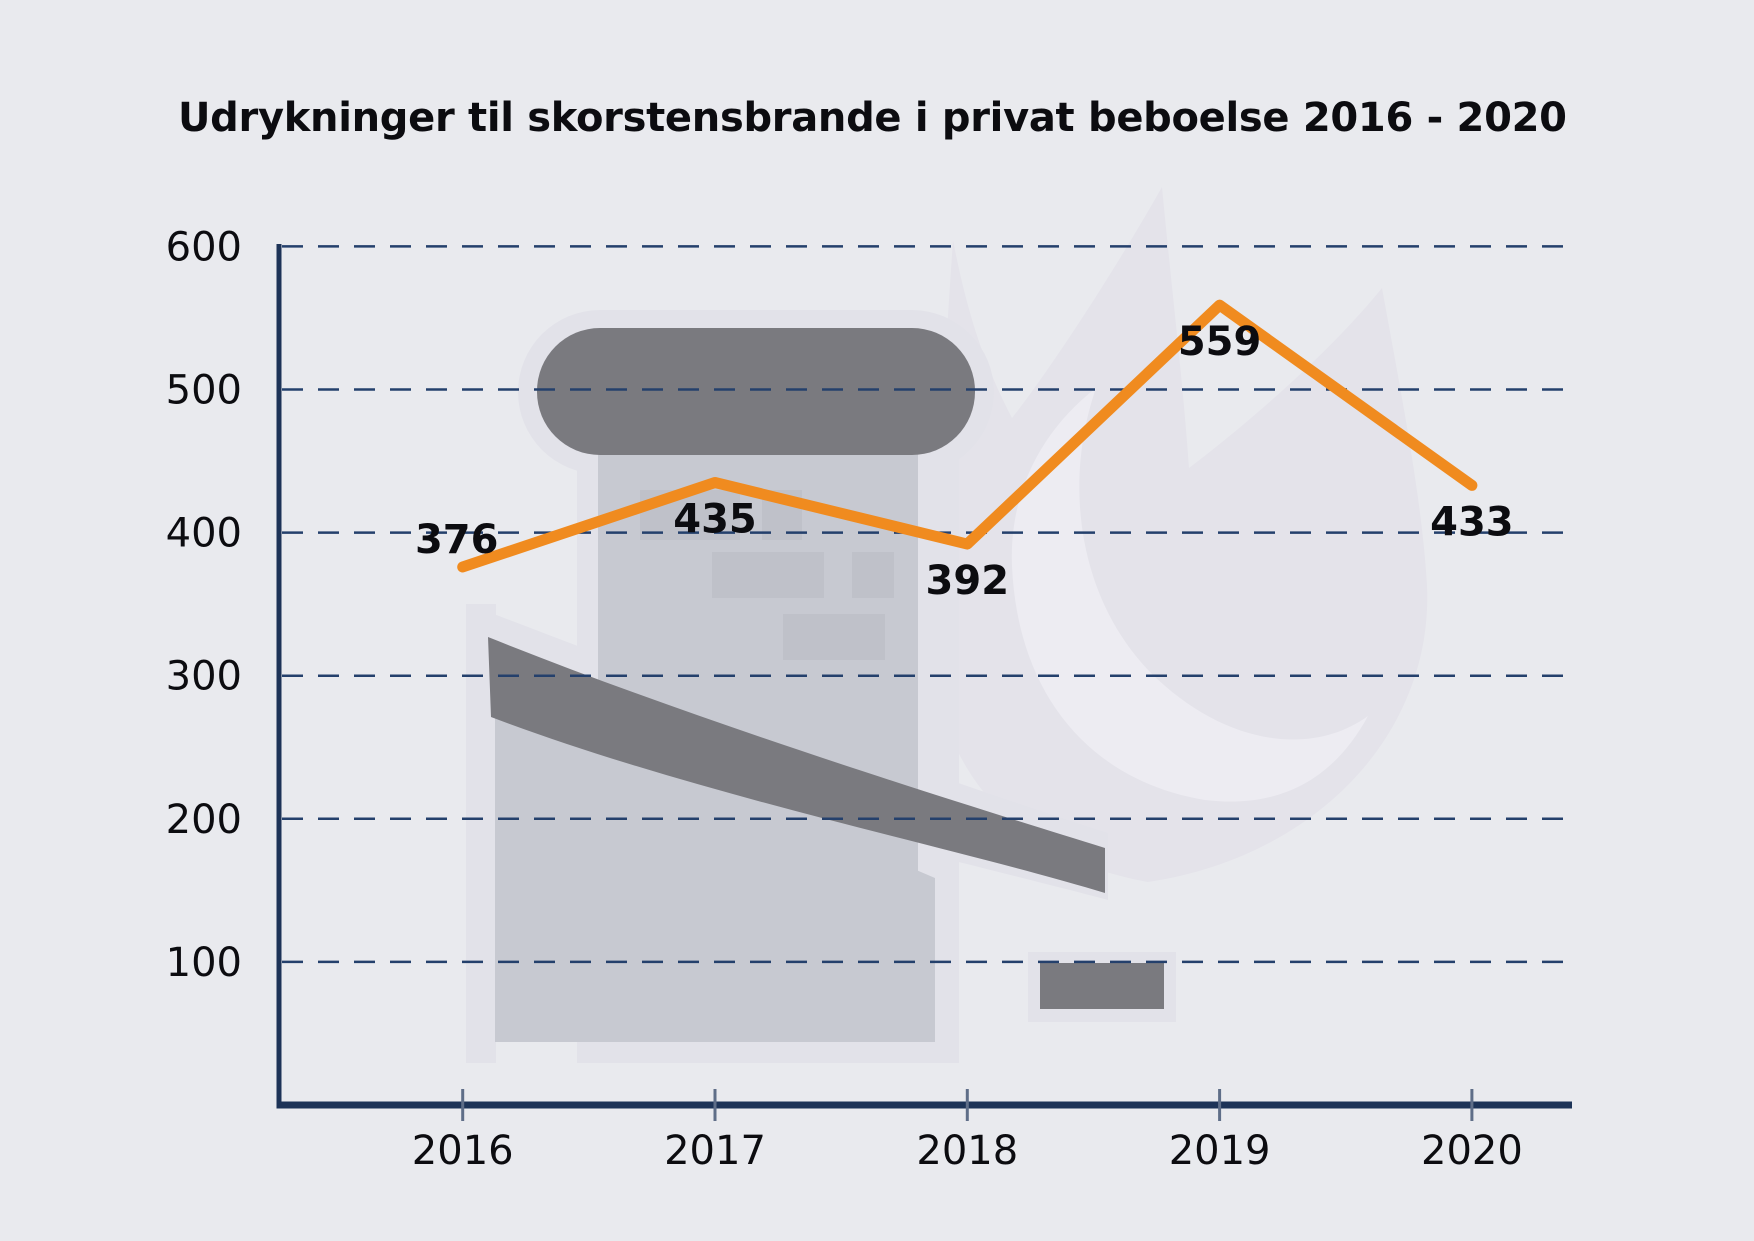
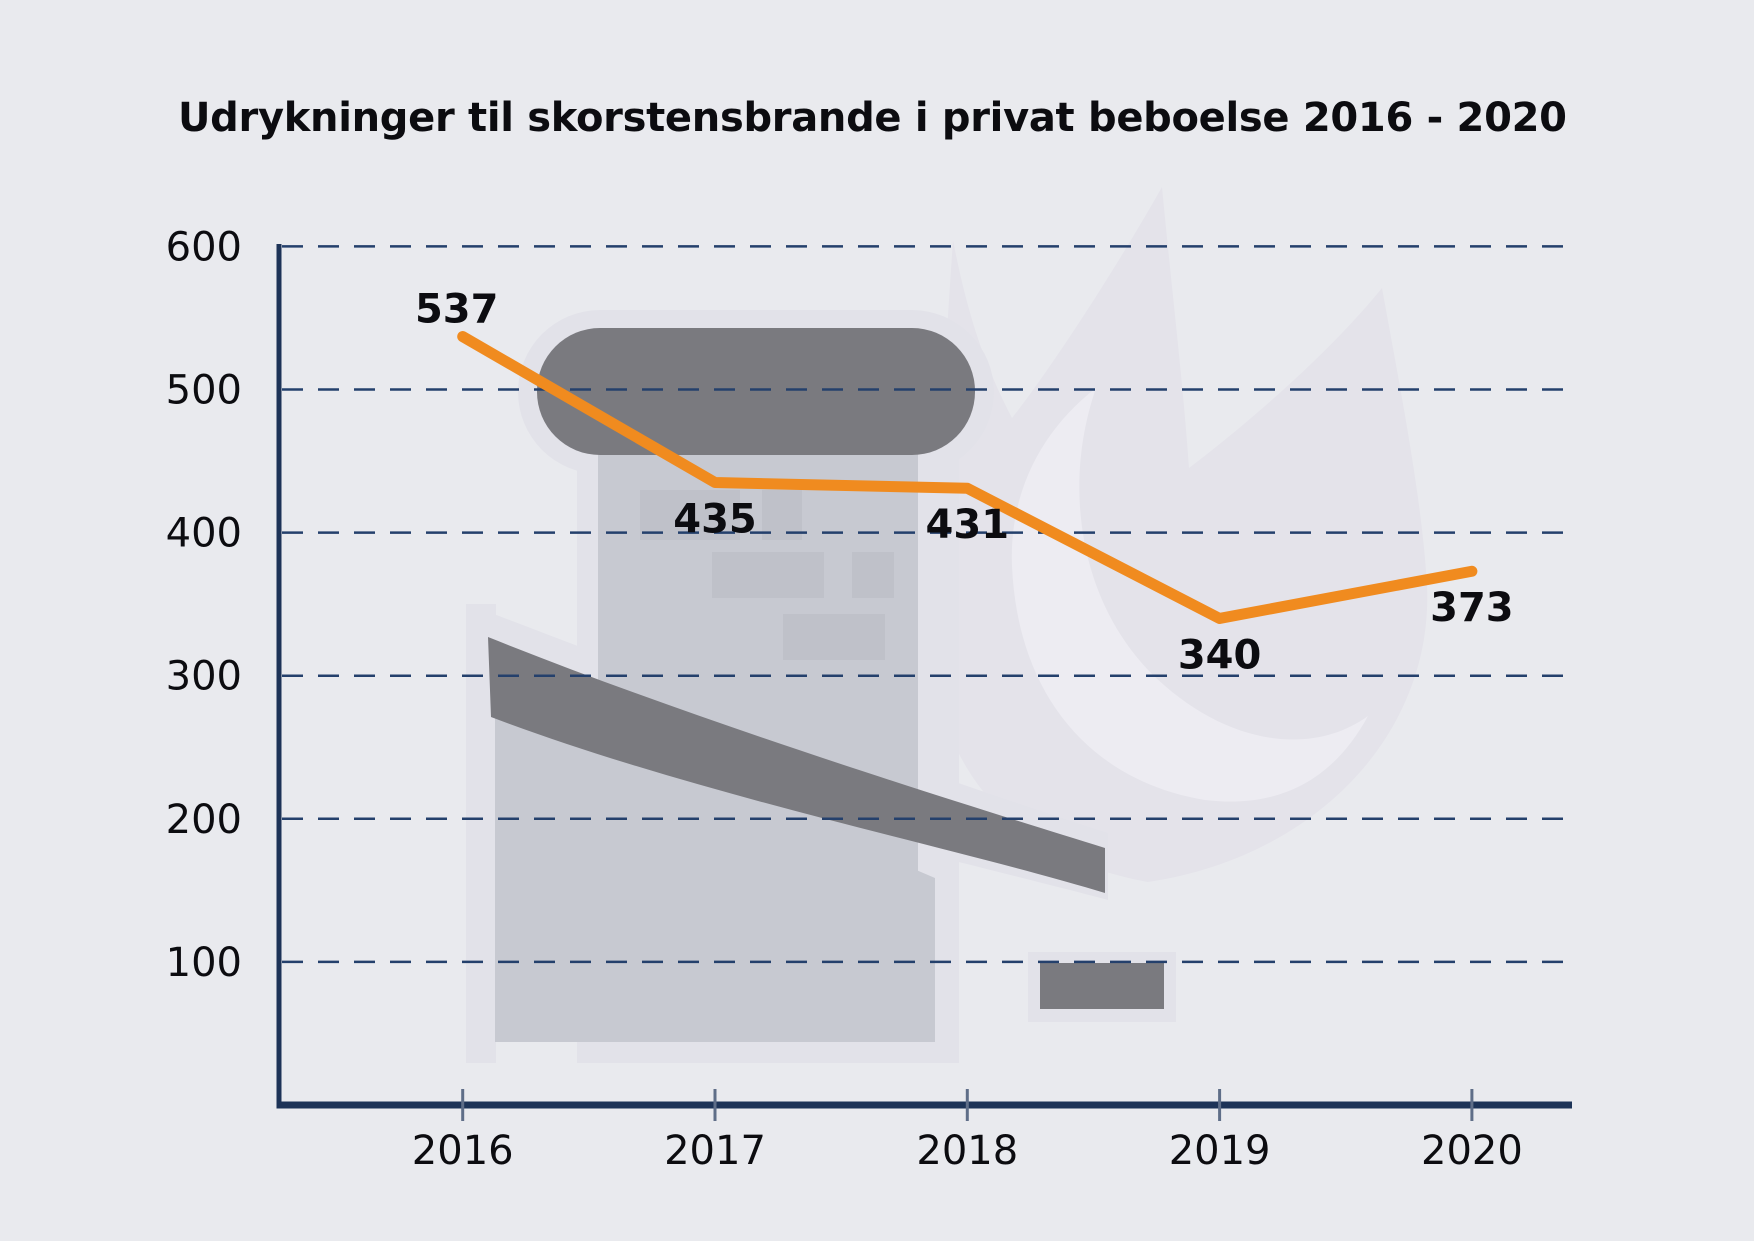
2016: 376 -> 537
2018: 392 -> 431
2019: 559 -> 340
2020: 433 -> 373
